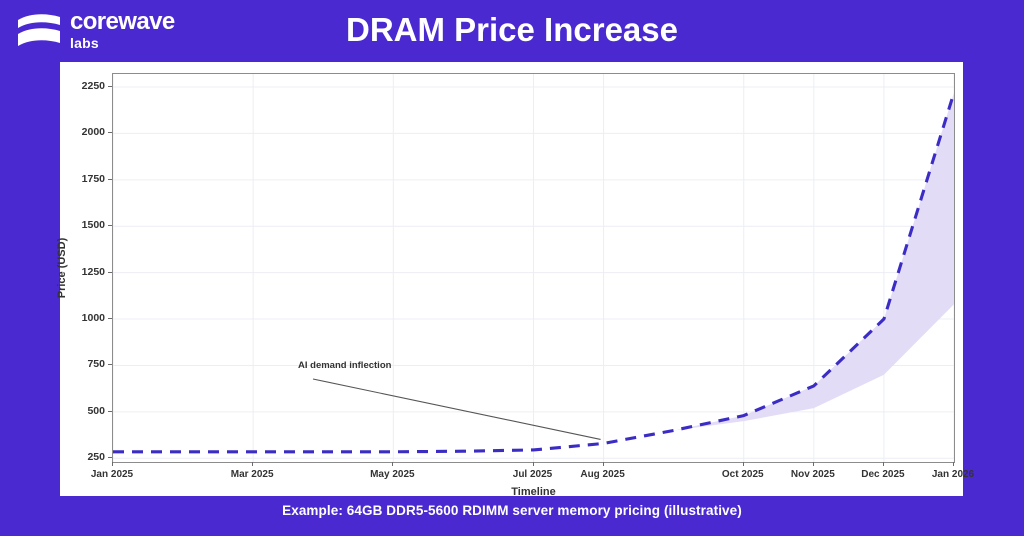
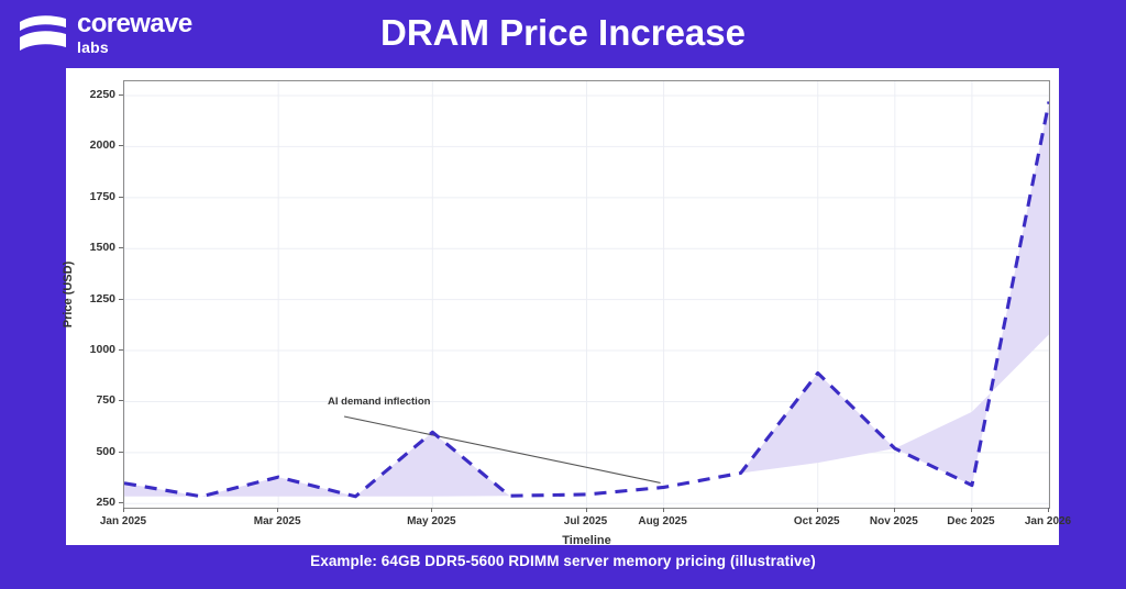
Price (USD)/Jan 2025: 280 -> 350
Price (USD)/Mar 2025: 280 -> 380
Price (USD)/May 2025: 280 -> 600
Price (USD)/Oct 2025: 480 -> 890
Price (USD)/Nov 2025: 640 -> 520
Price (USD)/Dec 2025: 1000 -> 340
